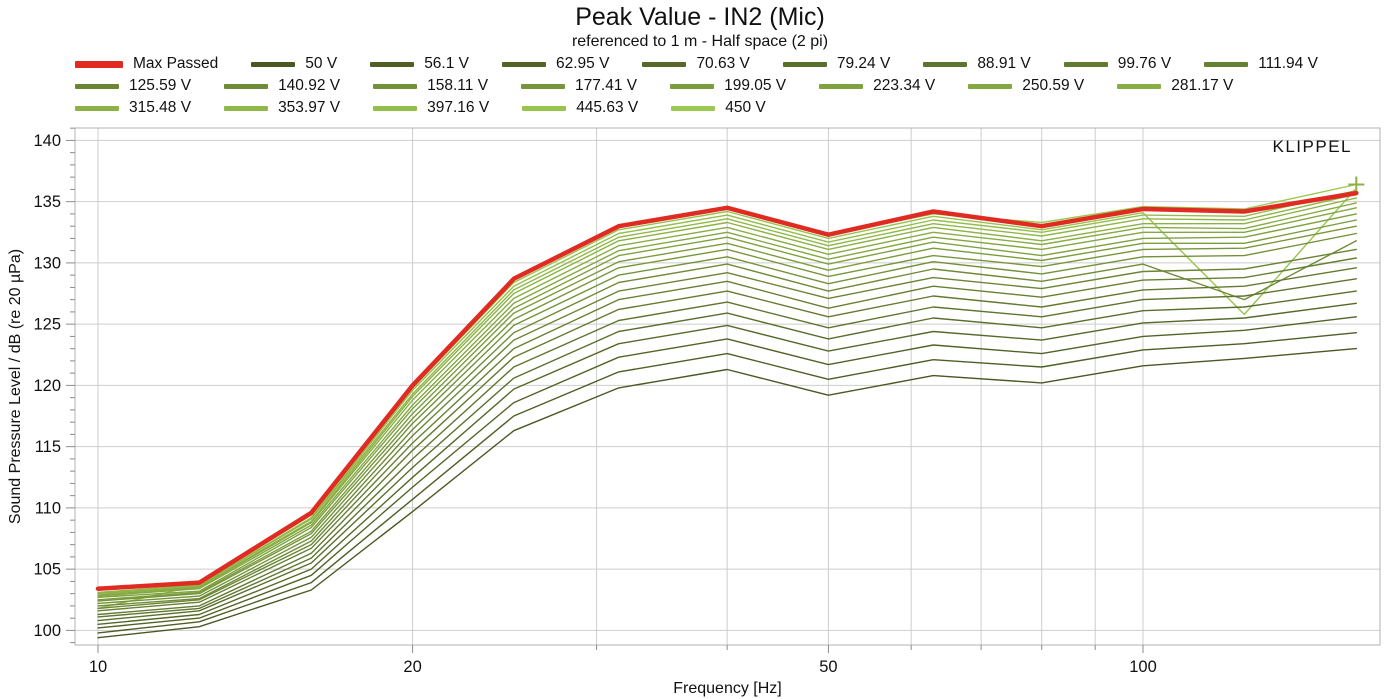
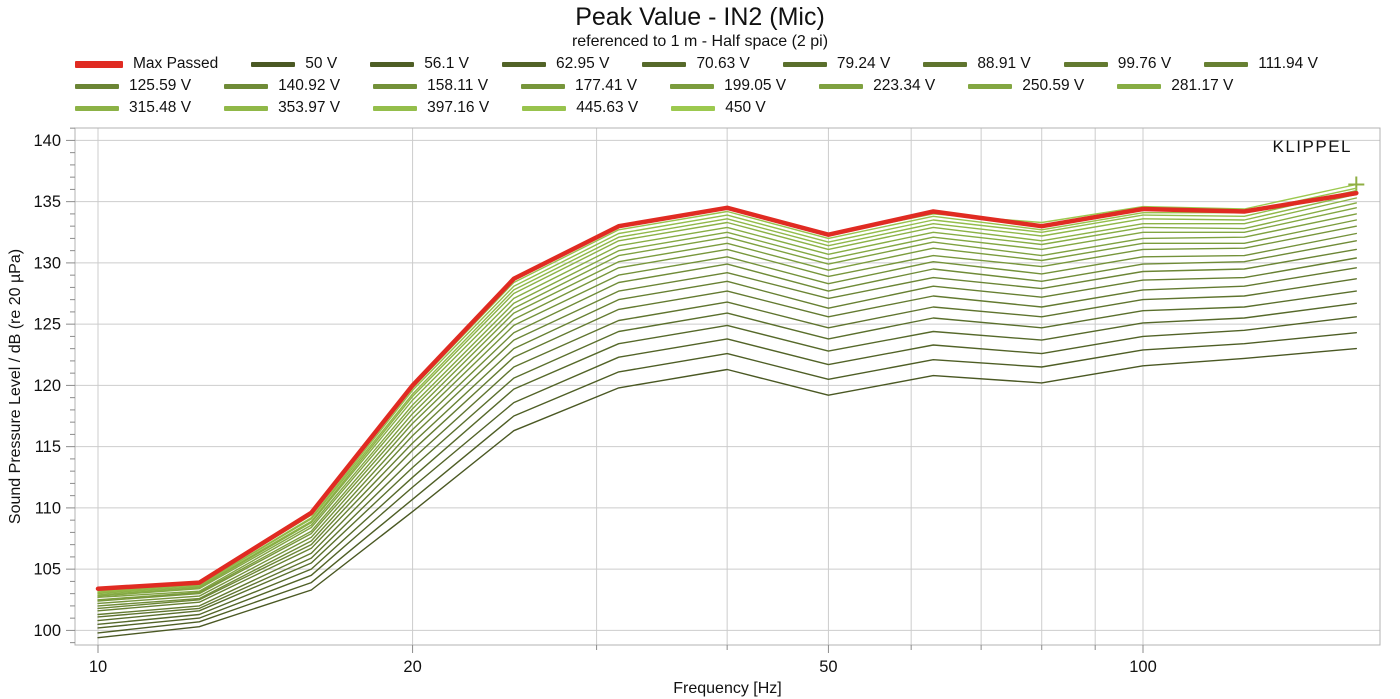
397.16 V/10: 101.8 -> 103.2
140.92 V/125: 127.0 -> 130.1
445.63 V/125: 125.8 -> 134.1
